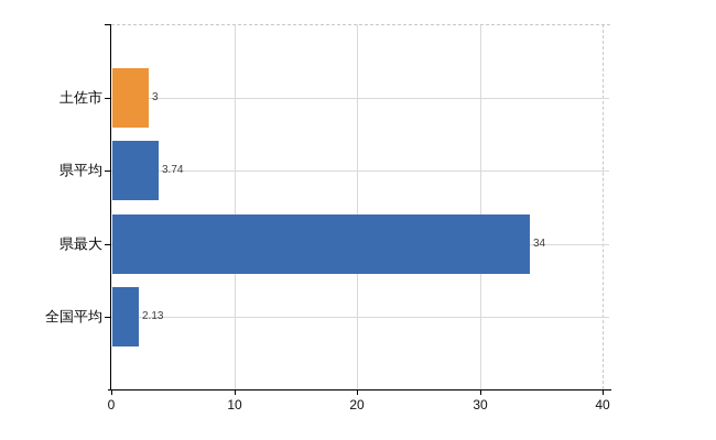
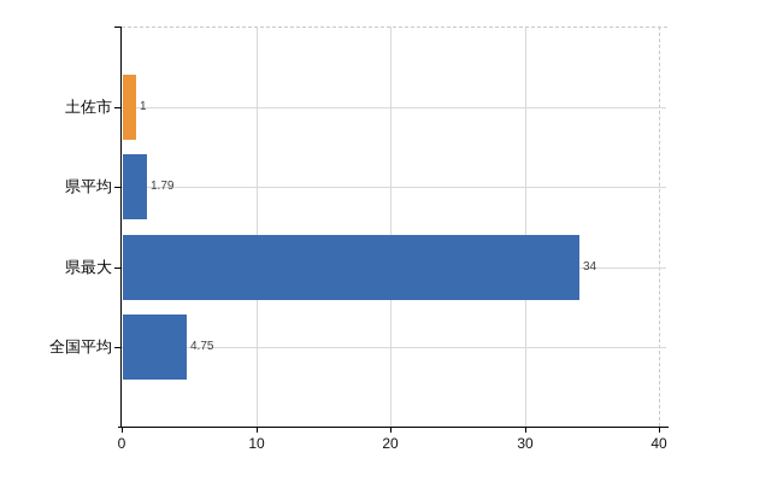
土佐市: 3 -> 1
県平均: 3.74 -> 1.79
全国平均: 2.13 -> 4.75
